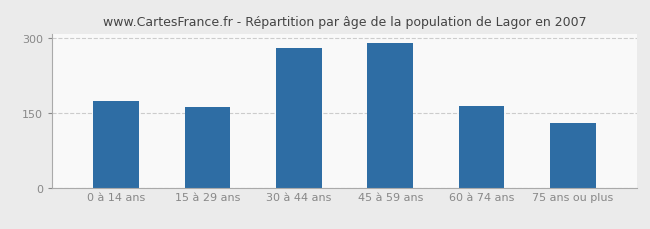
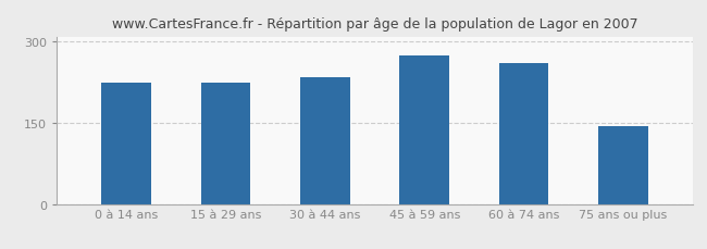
0 à 14 ans: 175 -> 225
15 à 29 ans: 163 -> 225
30 à 44 ans: 281 -> 235
45 à 59 ans: 291 -> 275
60 à 74 ans: 165 -> 260
75 ans ou plus: 130 -> 145
